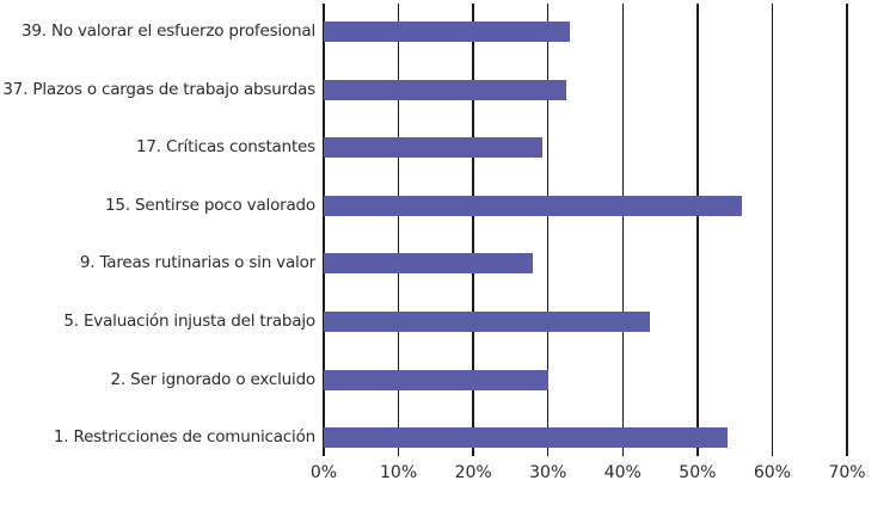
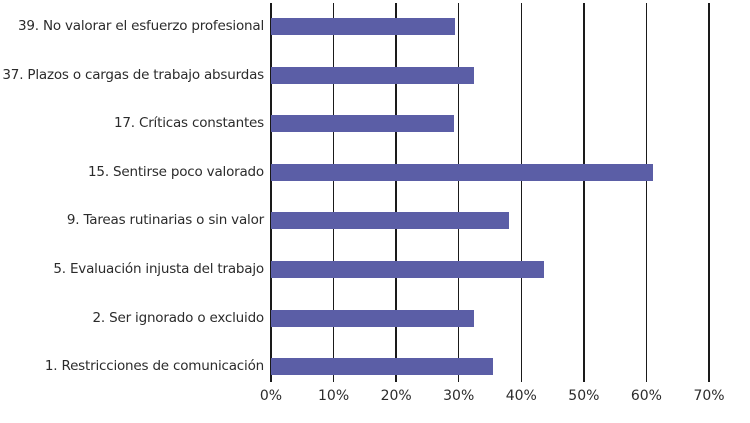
39. No valorar el esfuerzo profesional: 33% -> 29%
15. Sentirse poco valorado: 56% -> 61%
9. Tareas rutinarias o sin valor: 28% -> 38%
2. Ser ignorado o excluido: 30% -> 32%
1. Restricciones de comunicación: 54% -> 35%
